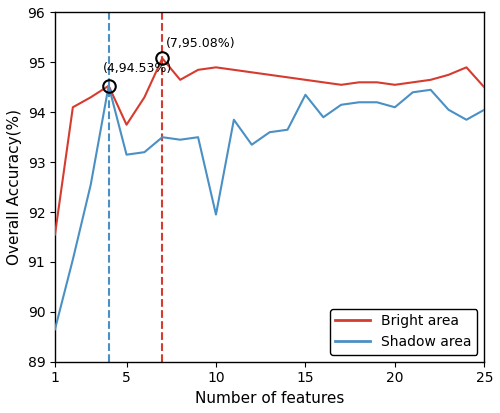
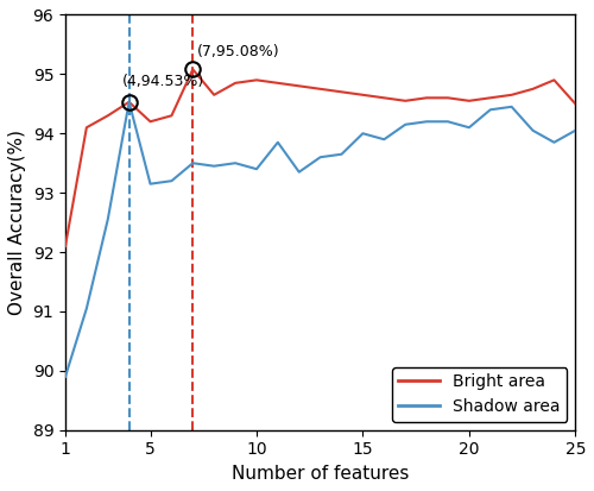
Bright area/1: 91.55 -> 92.10
Shadow area/1: 89.65 -> 89.90
Bright area/5: 93.75 -> 94.20
Shadow area/10: 91.95 -> 93.40
Shadow area/15: 94.35 -> 94.00
